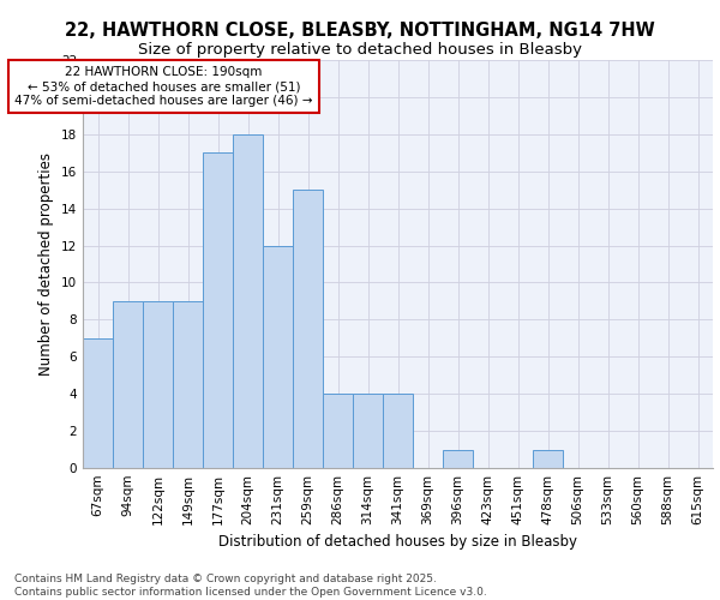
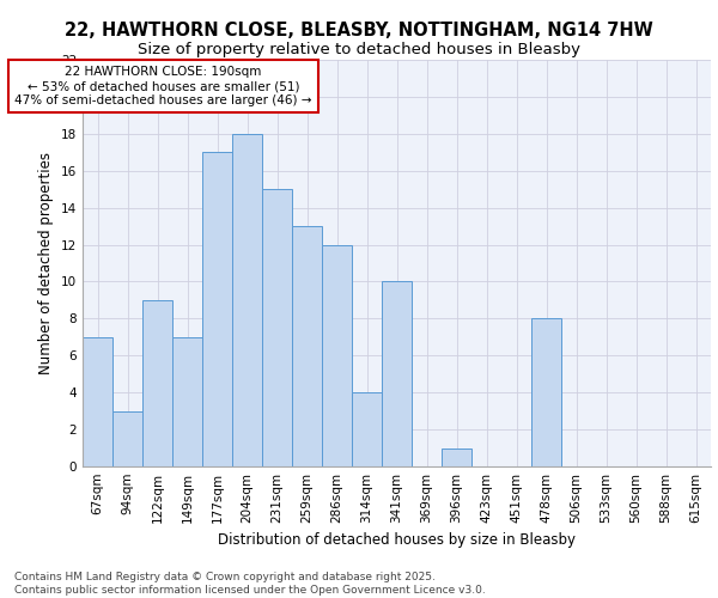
94sqm: 9 -> 3
149sqm: 9 -> 7
231sqm: 12 -> 15
259sqm: 15 -> 13
286sqm: 4 -> 12
341sqm: 4 -> 10
478sqm: 1 -> 8
